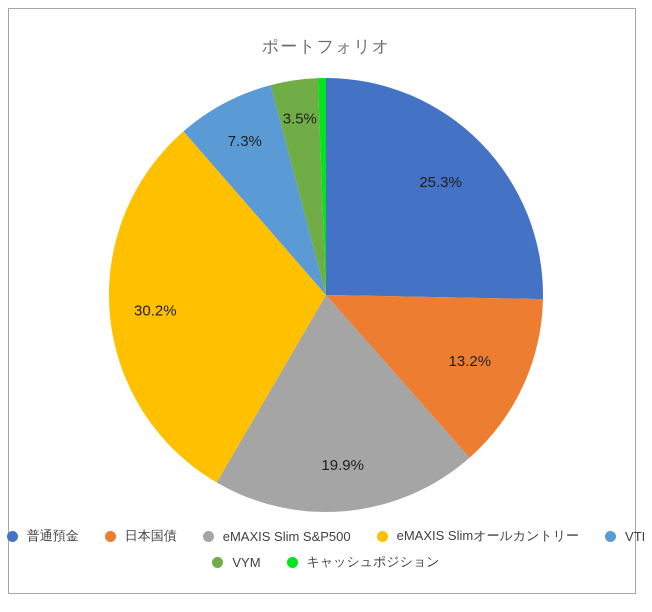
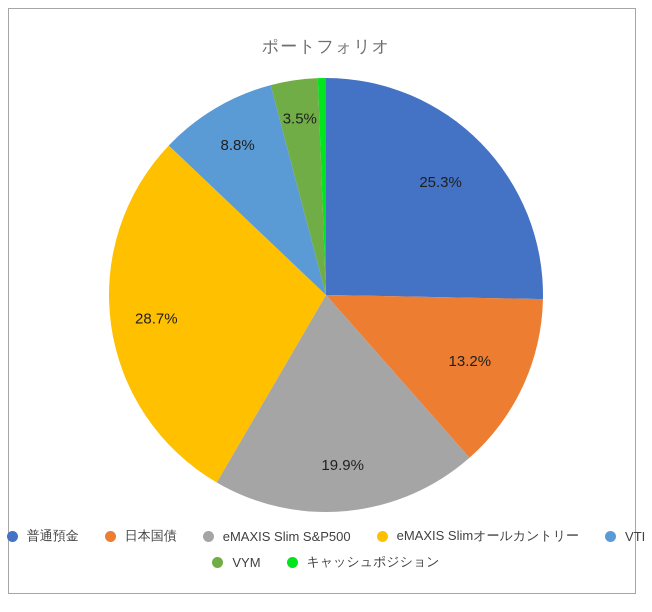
eMAXIS Slimオールカントリー: 30.2% -> 28.7%
VTI: 7.3% -> 8.8%
